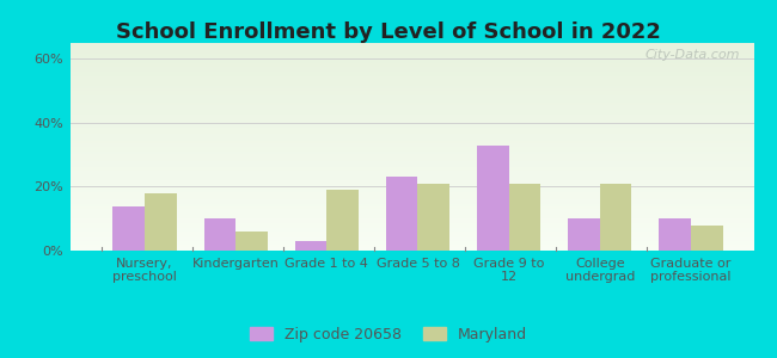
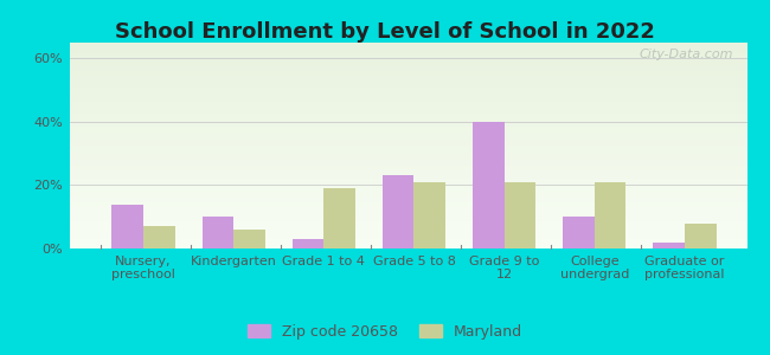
Maryland/Nursery, preschool: 18% -> 7%
Zip code 20658/Grade 9 to 12: 33% -> 40%
Zip code 20658/Graduate or professional: 10% -> 2%
